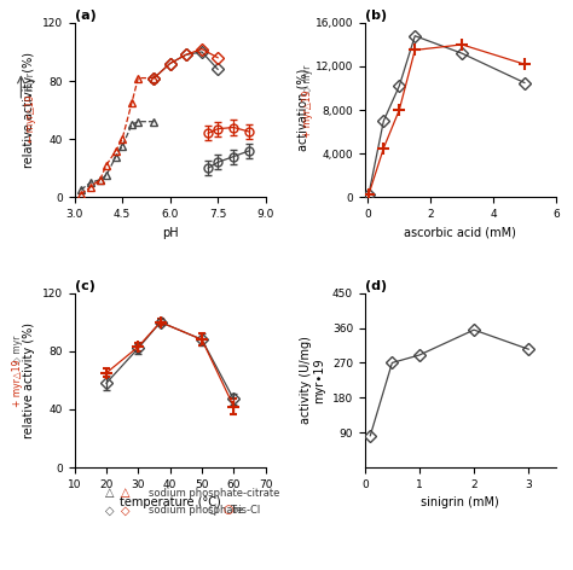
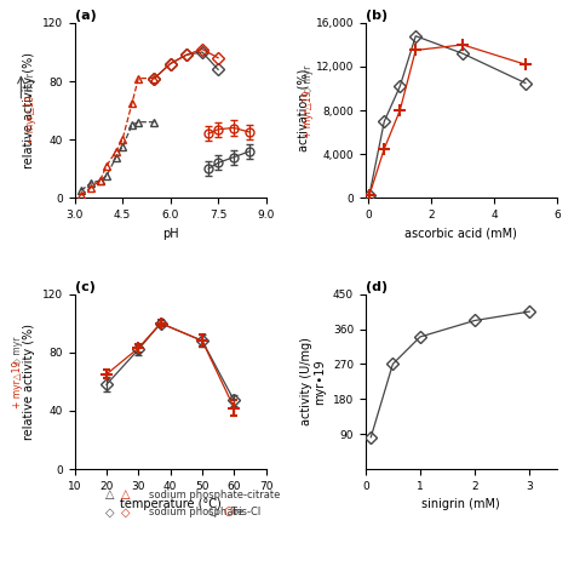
(d)/1: 290 -> 340
(d)/2: 355 -> 382
(d)/3: 305 -> 405
